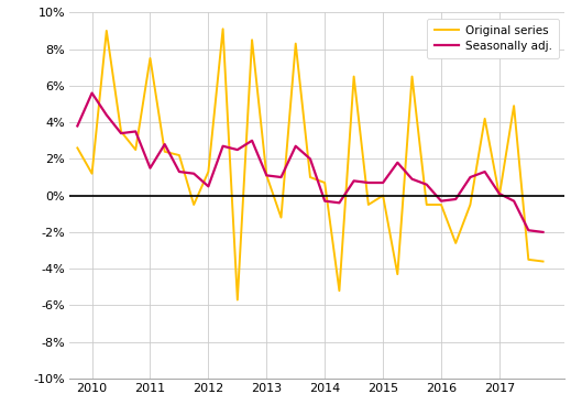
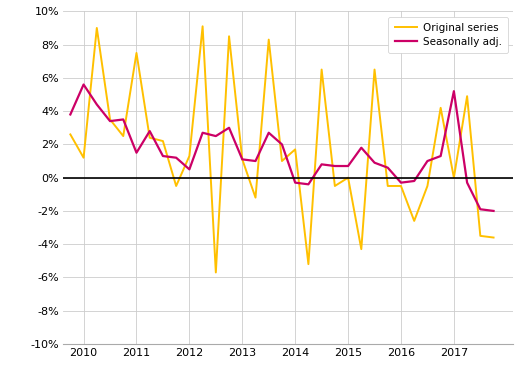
Original series/2014: 0.7% -> 1.7%
Seasonally adj./2017: 0.1% -> 5.2%
